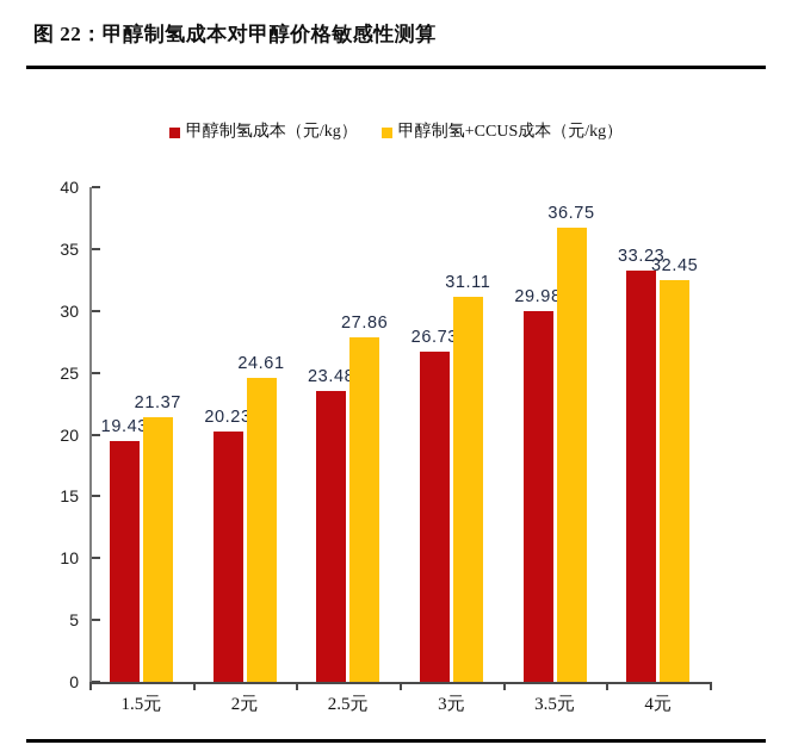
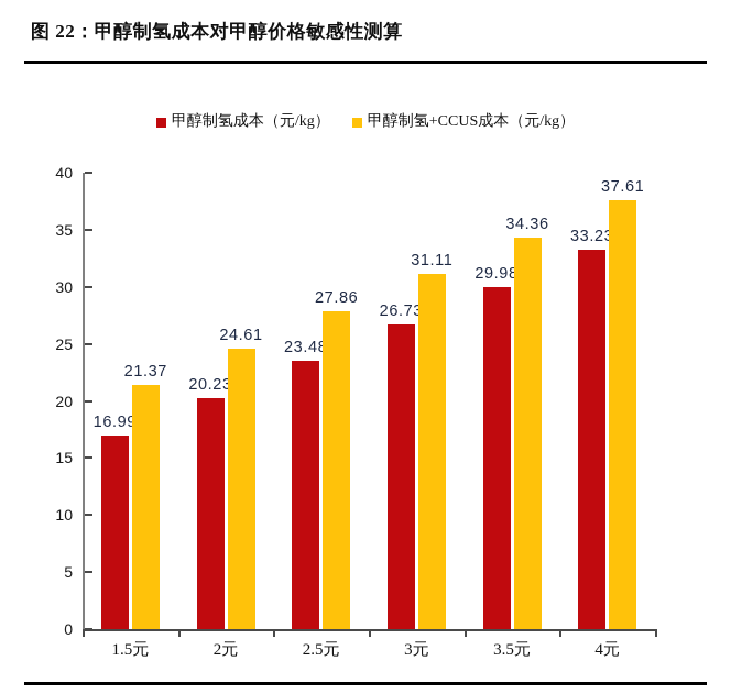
甲醇制氢成本（元/kg）/1.5元: 19.43 -> 16.99
甲醇制氢+CCUS成本（元/kg）/3.5元: 36.75 -> 34.36
甲醇制氢+CCUS成本（元/kg）/4元: 32.45 -> 37.61
